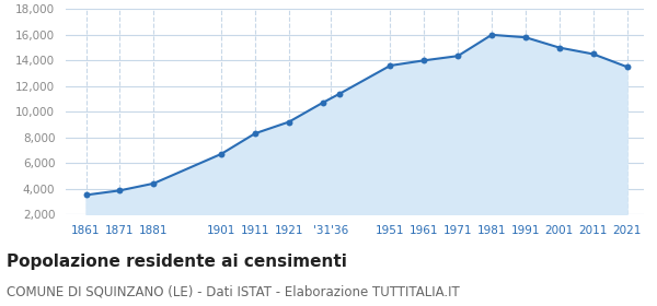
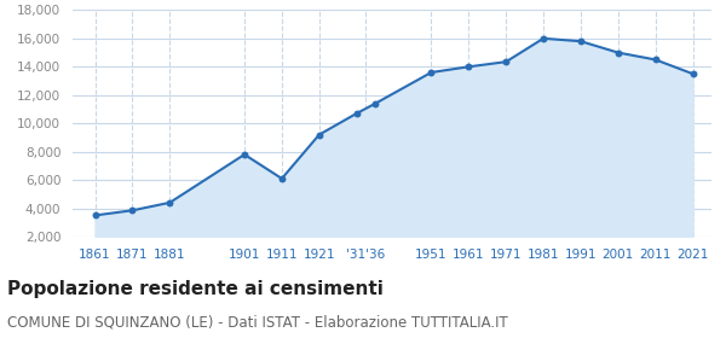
1901: 6,700 -> 7,800
1911: 8,300 -> 6,100
